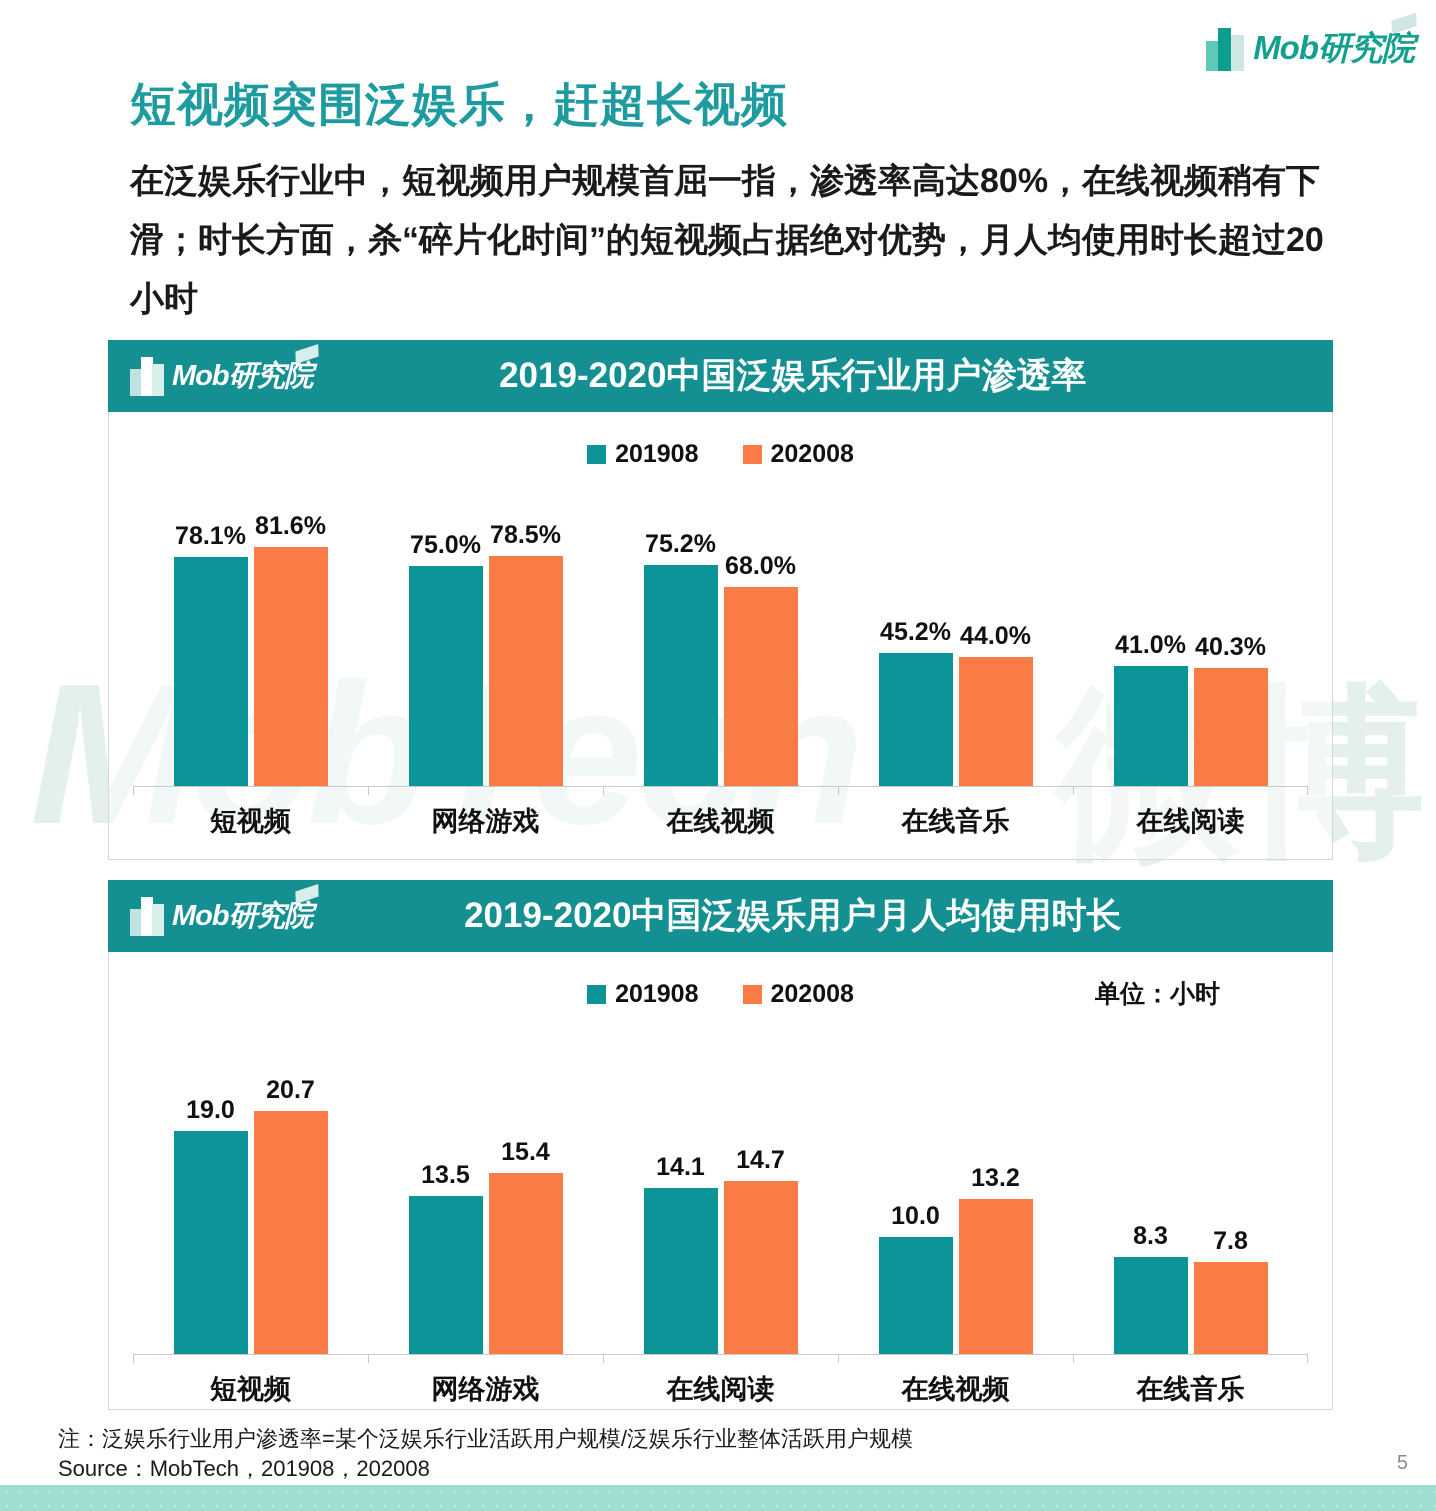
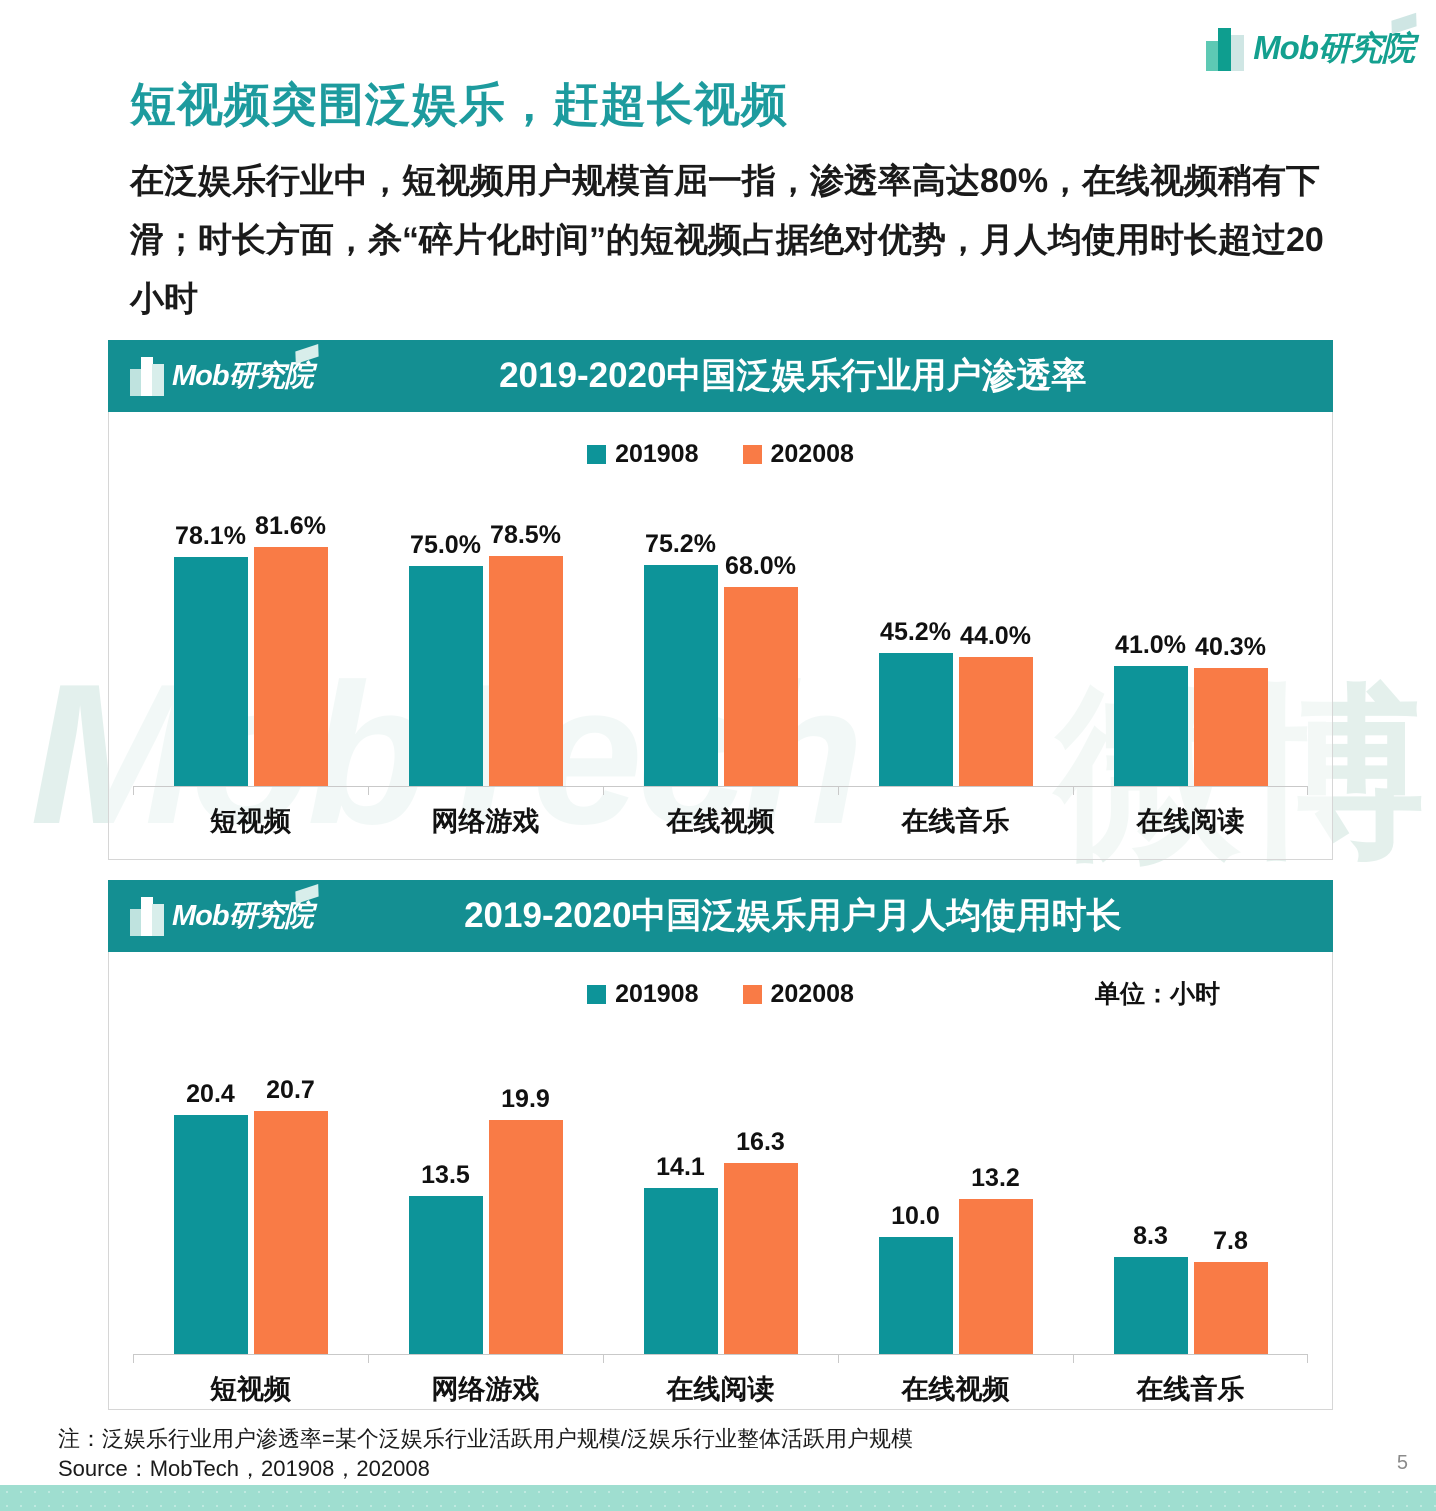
2019-2020中国泛娱乐用户月人均使用时长/201908/短视频: 19.0 -> 20.4
2019-2020中国泛娱乐用户月人均使用时长/202008/网络游戏: 15.4 -> 19.9
2019-2020中国泛娱乐用户月人均使用时长/202008/在线阅读: 14.7 -> 16.3
